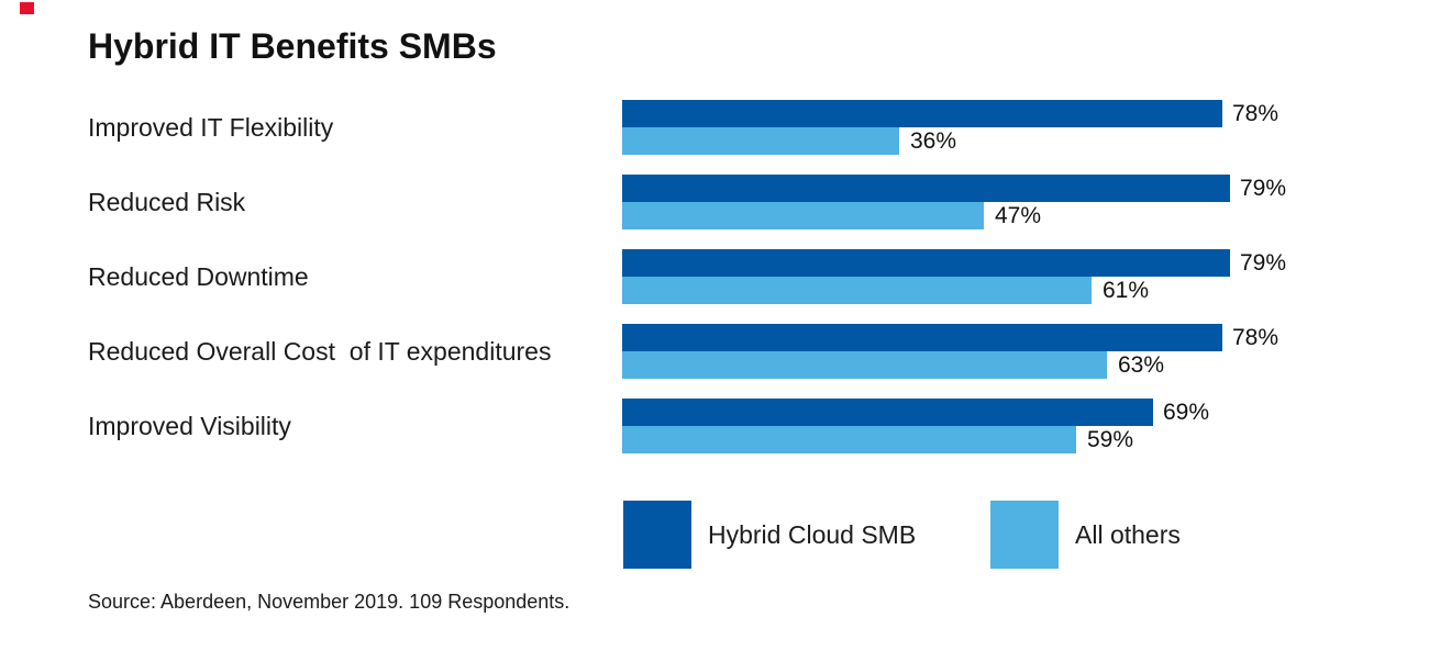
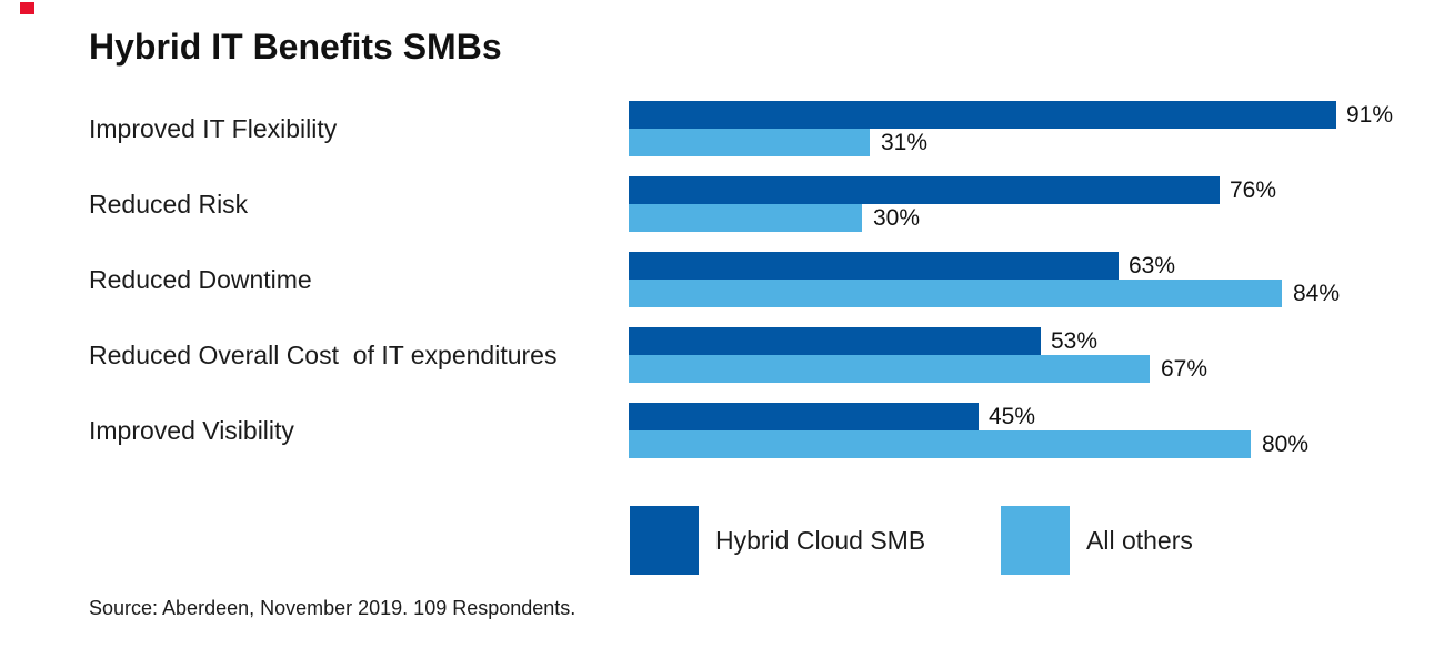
Hybrid Cloud SMB/Improved IT Flexibility: 78% -> 91%
All others/Improved IT Flexibility: 36% -> 31%
Hybrid Cloud SMB/Reduced Risk: 79% -> 76%
All others/Reduced Risk: 47% -> 30%
Hybrid Cloud SMB/Reduced Downtime: 79% -> 63%
All others/Reduced Downtime: 61% -> 84%
Hybrid Cloud SMB/Reduced Overall Cost of IT expenditures: 78% -> 53%
All others/Reduced Overall Cost of IT expenditures: 63% -> 67%
Hybrid Cloud SMB/Improved Visibility: 69% -> 45%
All others/Improved Visibility: 59% -> 80%
